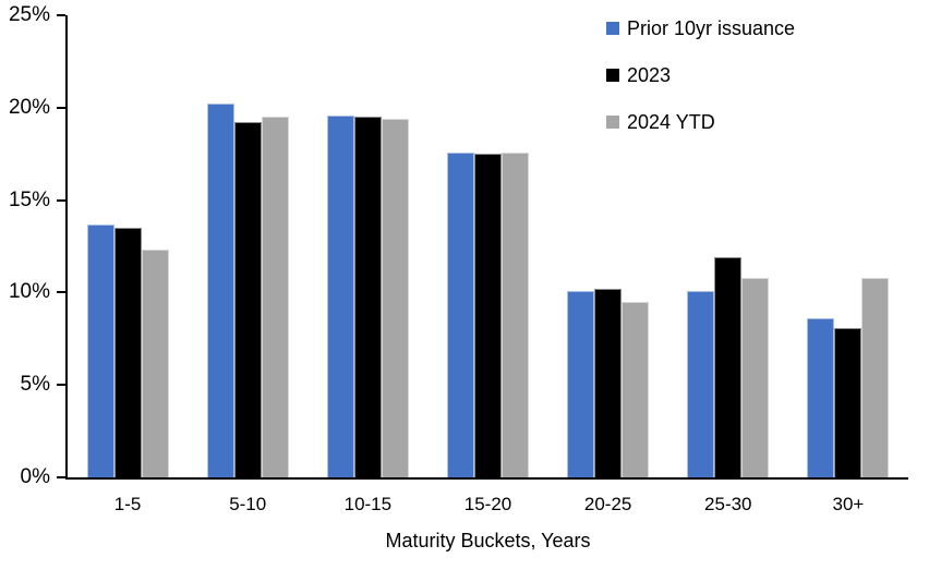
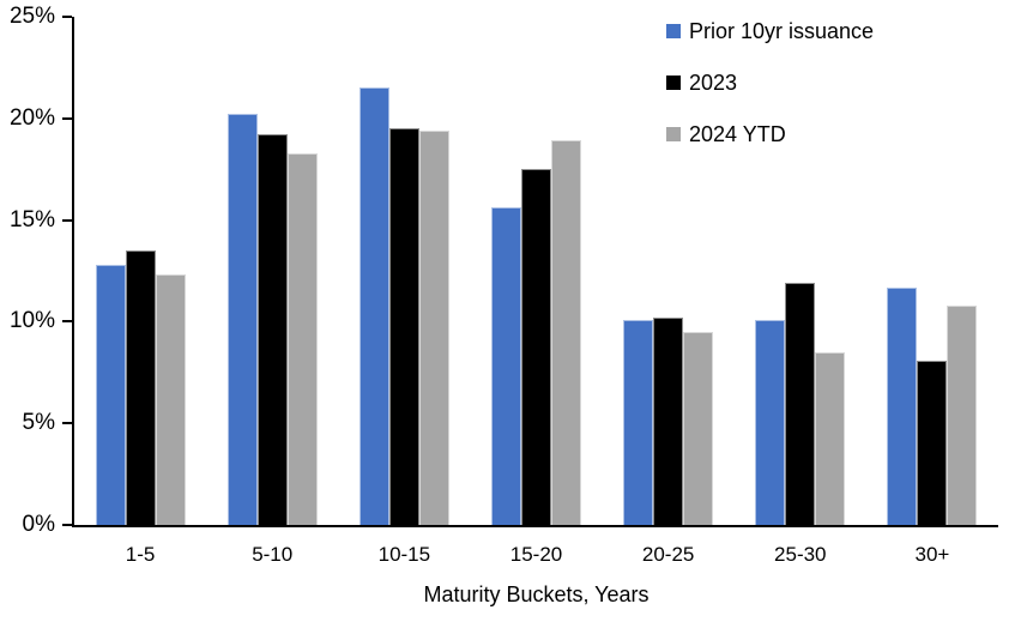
Prior 10yr issuance/1-5: 13.7% -> 12.8%
2024 YTD/5-10: 19.5% -> 18.3%
Prior 10yr issuance/10-15: 19.6% -> 21.5%
Prior 10yr issuance/15-20: 17.6% -> 15.6%
2024 YTD/15-20: 17.6% -> 18.9%
2024 YTD/25-30: 10.8% -> 8.5%
Prior 10yr issuance/30+: 8.6% -> 11.7%
